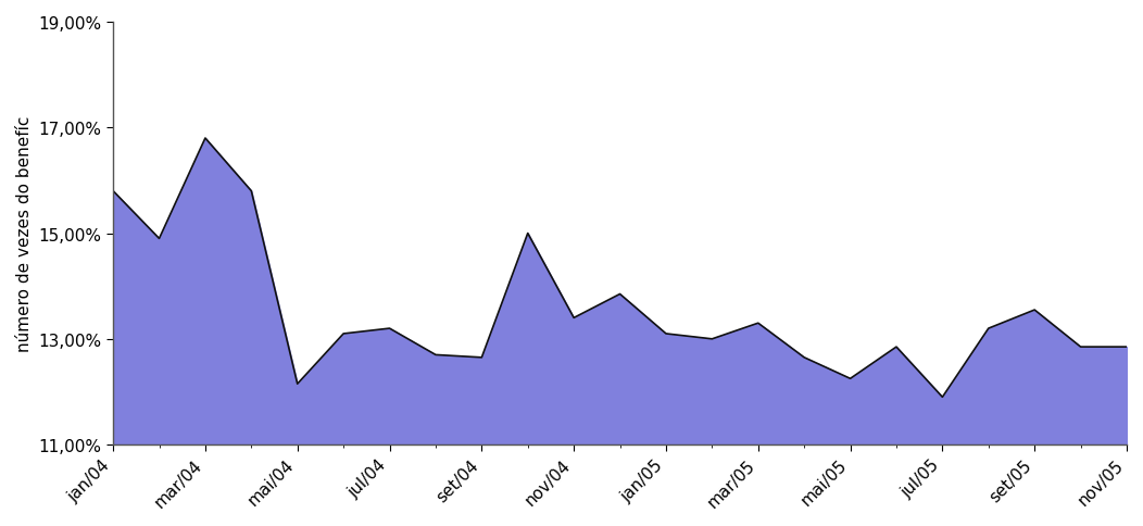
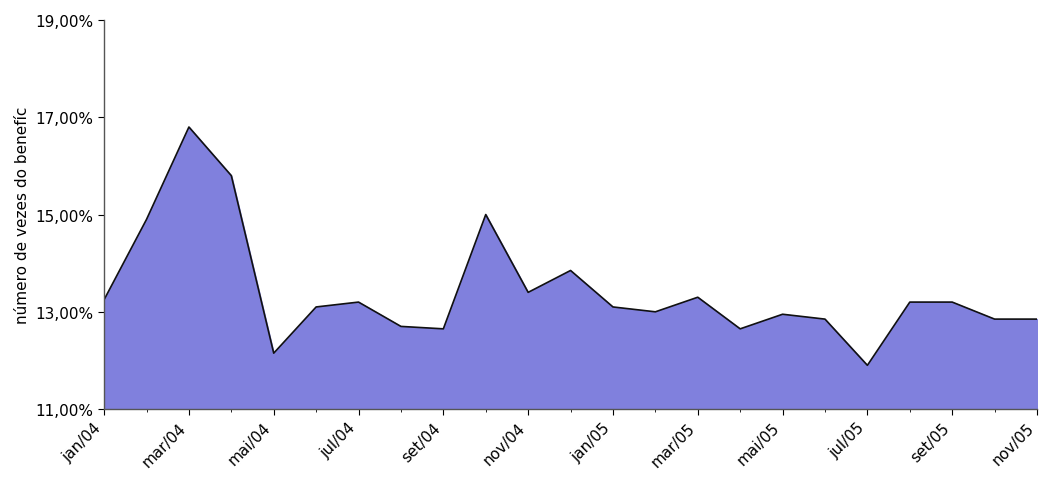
jan/04: 15,80% -> 13,25%
mai/05: 12,25% -> 12,95%
set/05: 13,55% -> 13,20%
